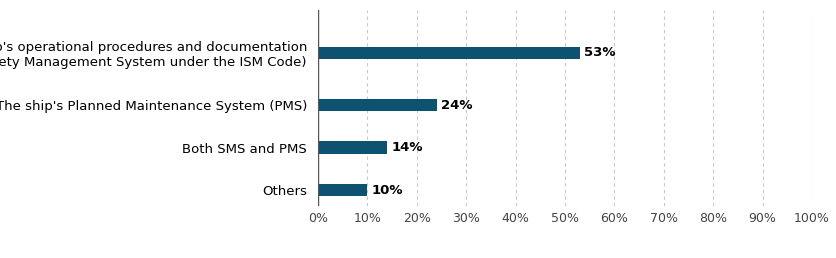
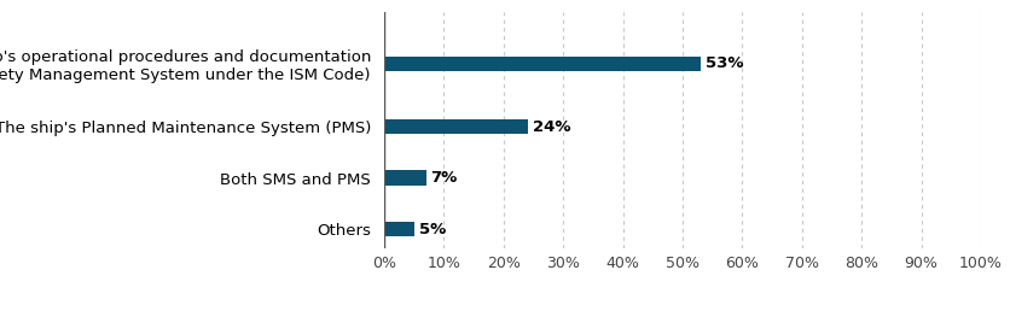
Both SMS and PMS: 14% -> 7%
Others: 10% -> 5%
